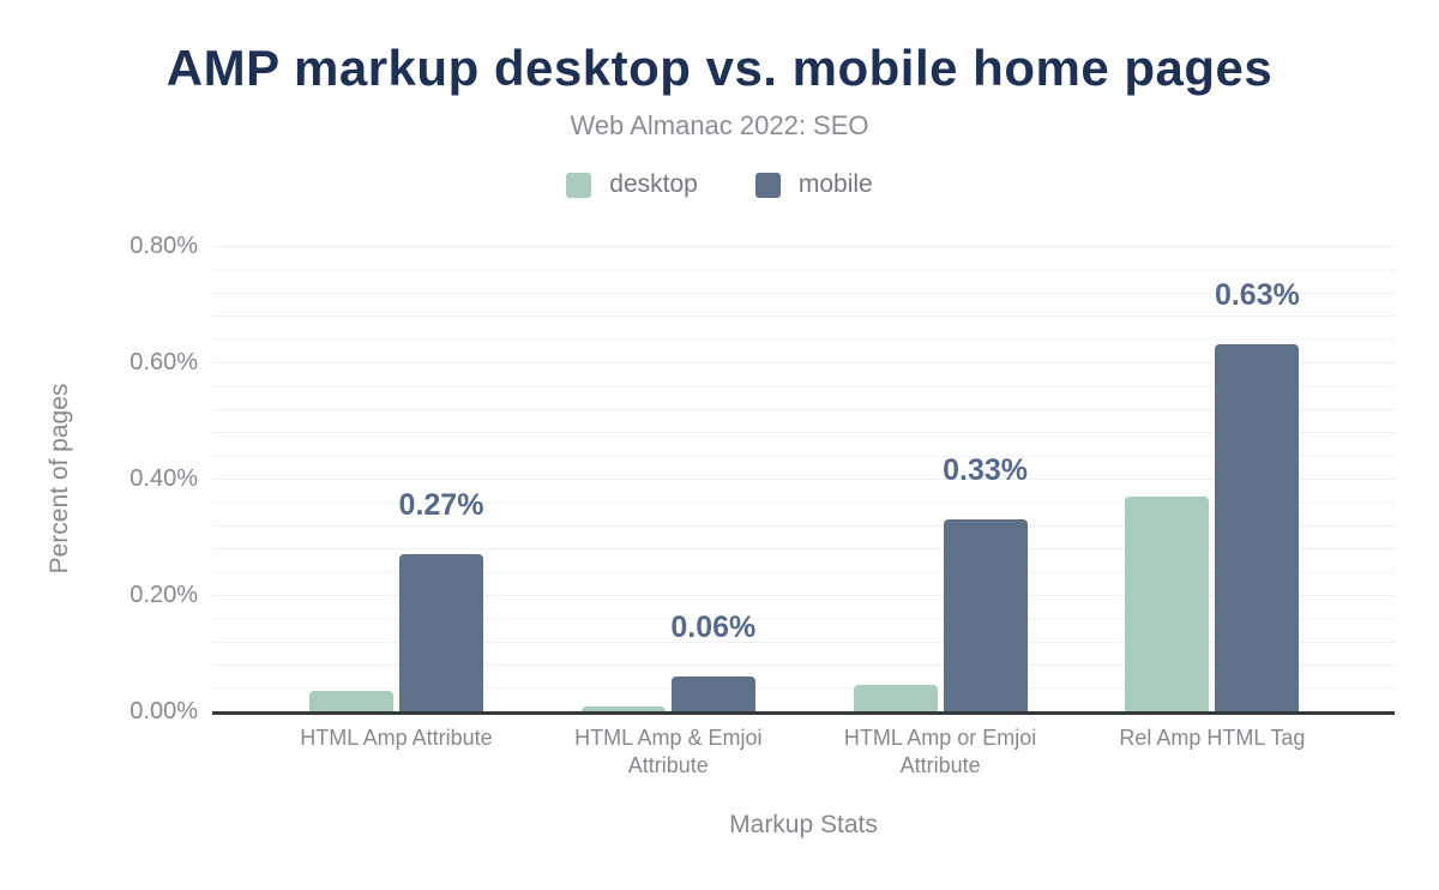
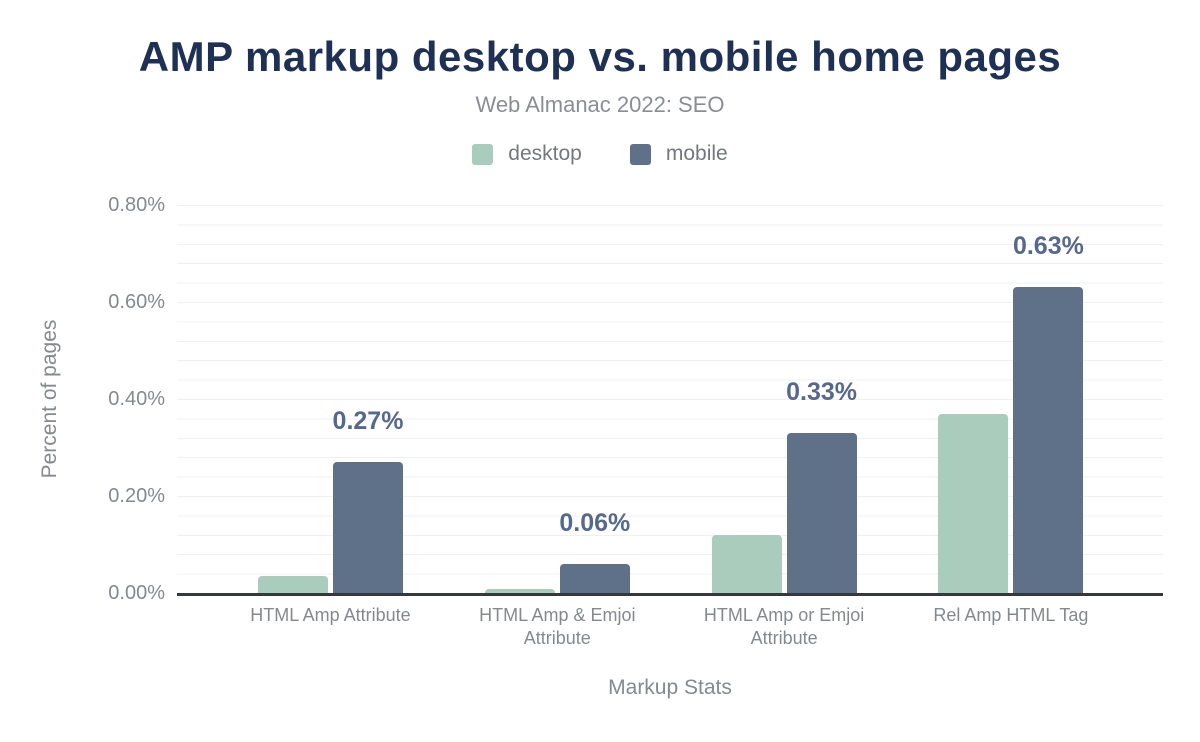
desktop/HTML Amp or Emjoi Attribute: 0.04% -> 0.12%
